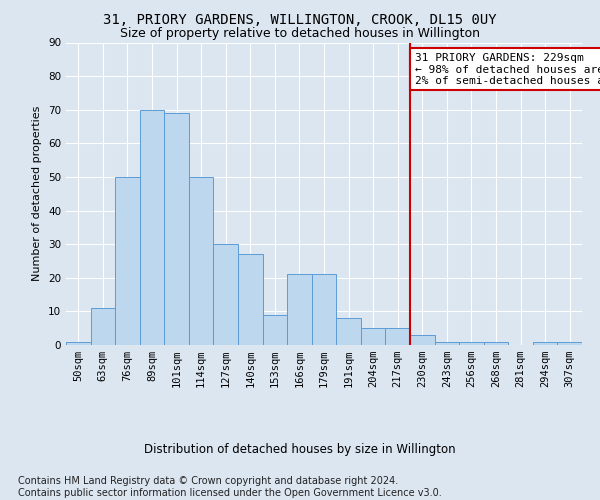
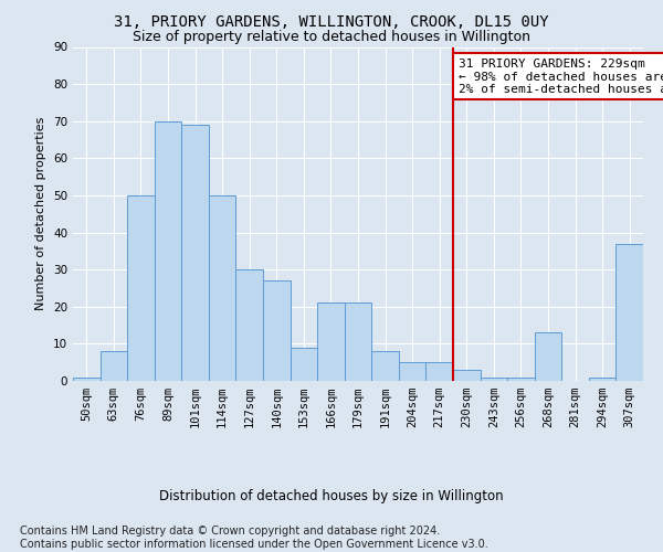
63sqm: 11 -> 8
268sqm: 1 -> 13
307sqm: 1 -> 37
